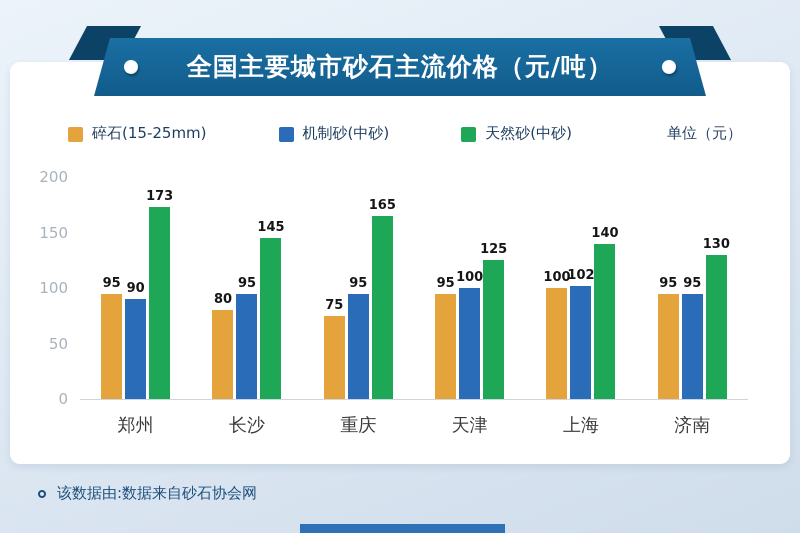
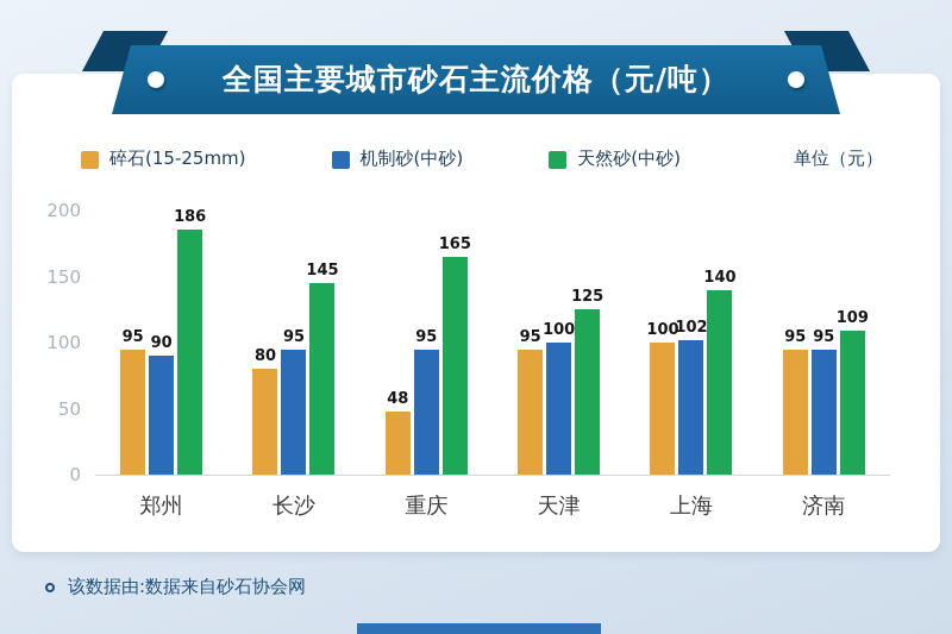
天然砂(中砂)/郑州: 173 -> 186
碎石(15-25mm)/重庆: 75 -> 48
天然砂(中砂)/济南: 130 -> 109
